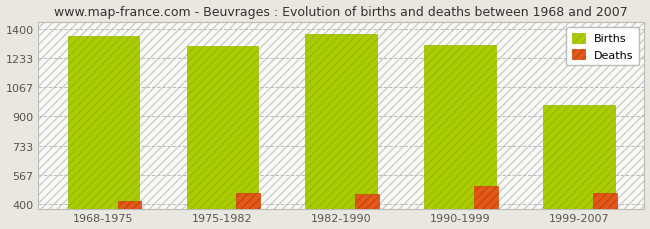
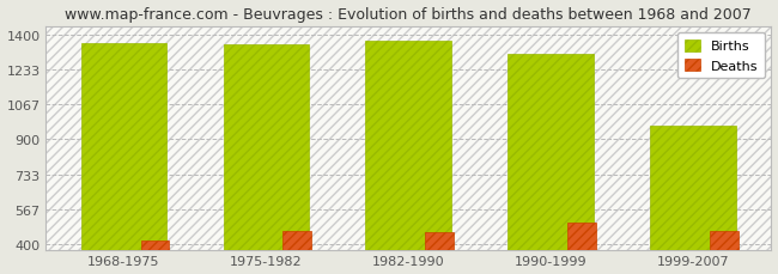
Births/1975-1982: 1300 -> 1350
